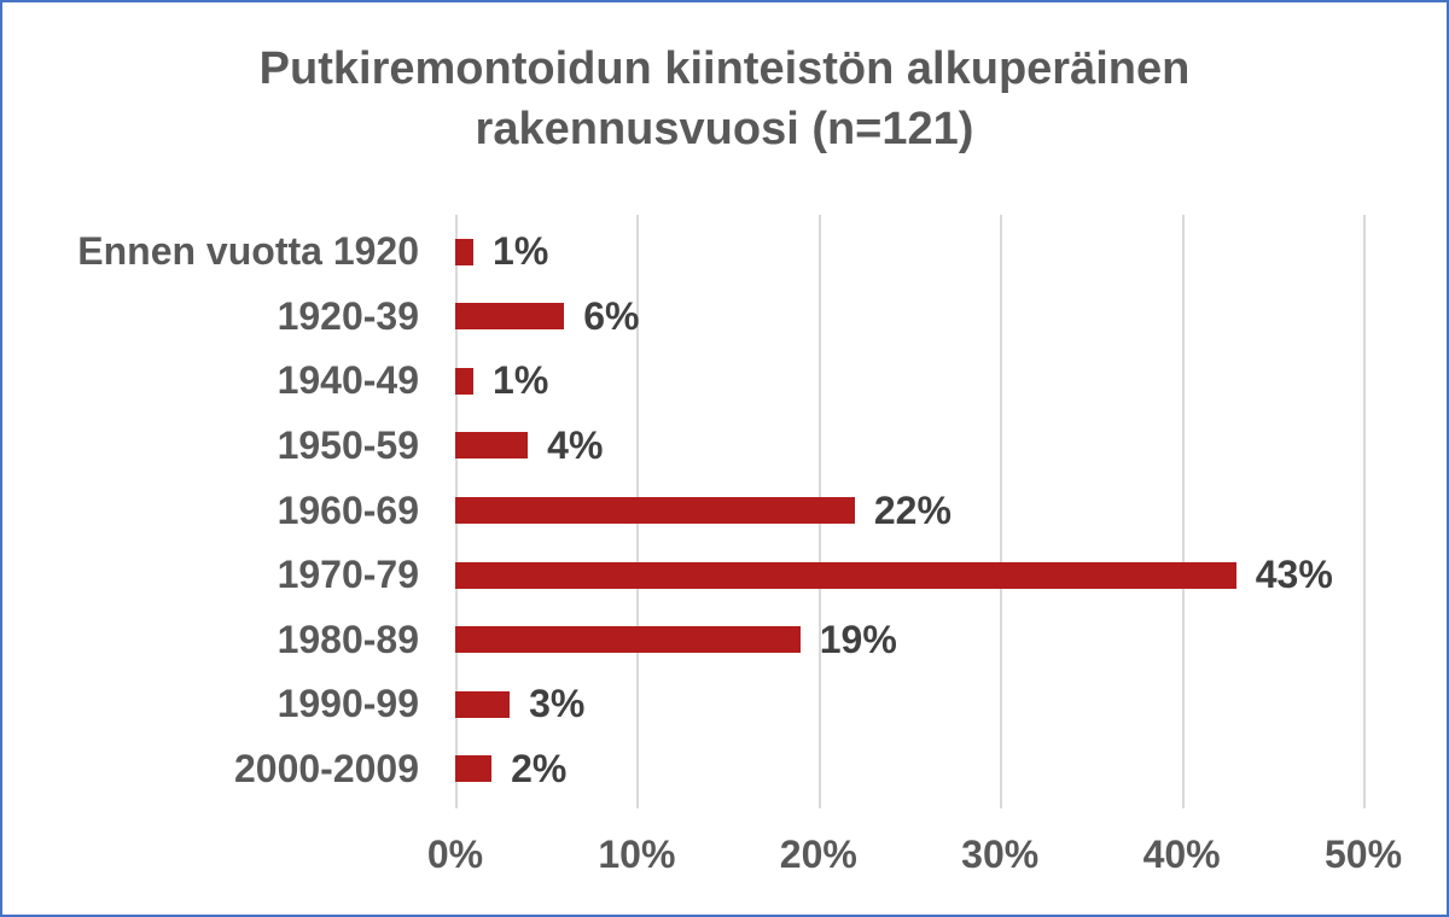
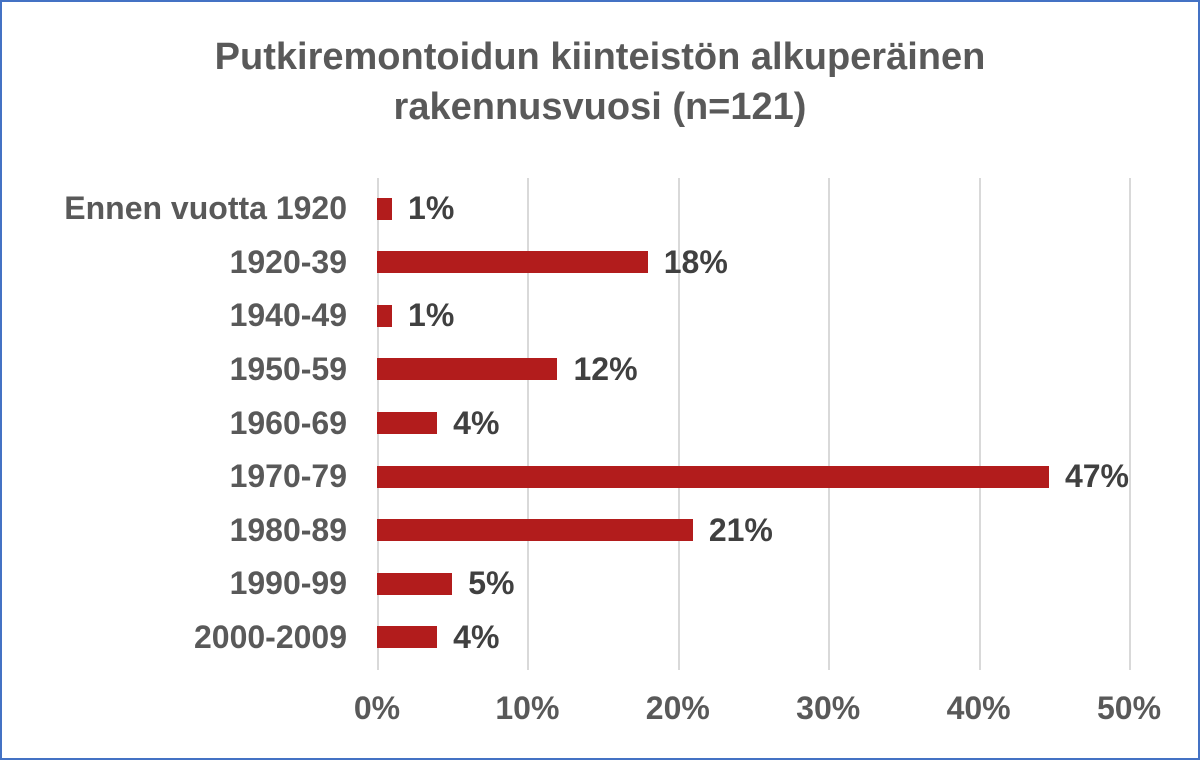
1920-39: 6% -> 18%
1950-59: 4% -> 12%
1960-69: 22% -> 4%
1970-79: 43% -> 47%
1980-89: 19% -> 21%
1990-99: 3% -> 5%
2000-2009: 2% -> 4%
